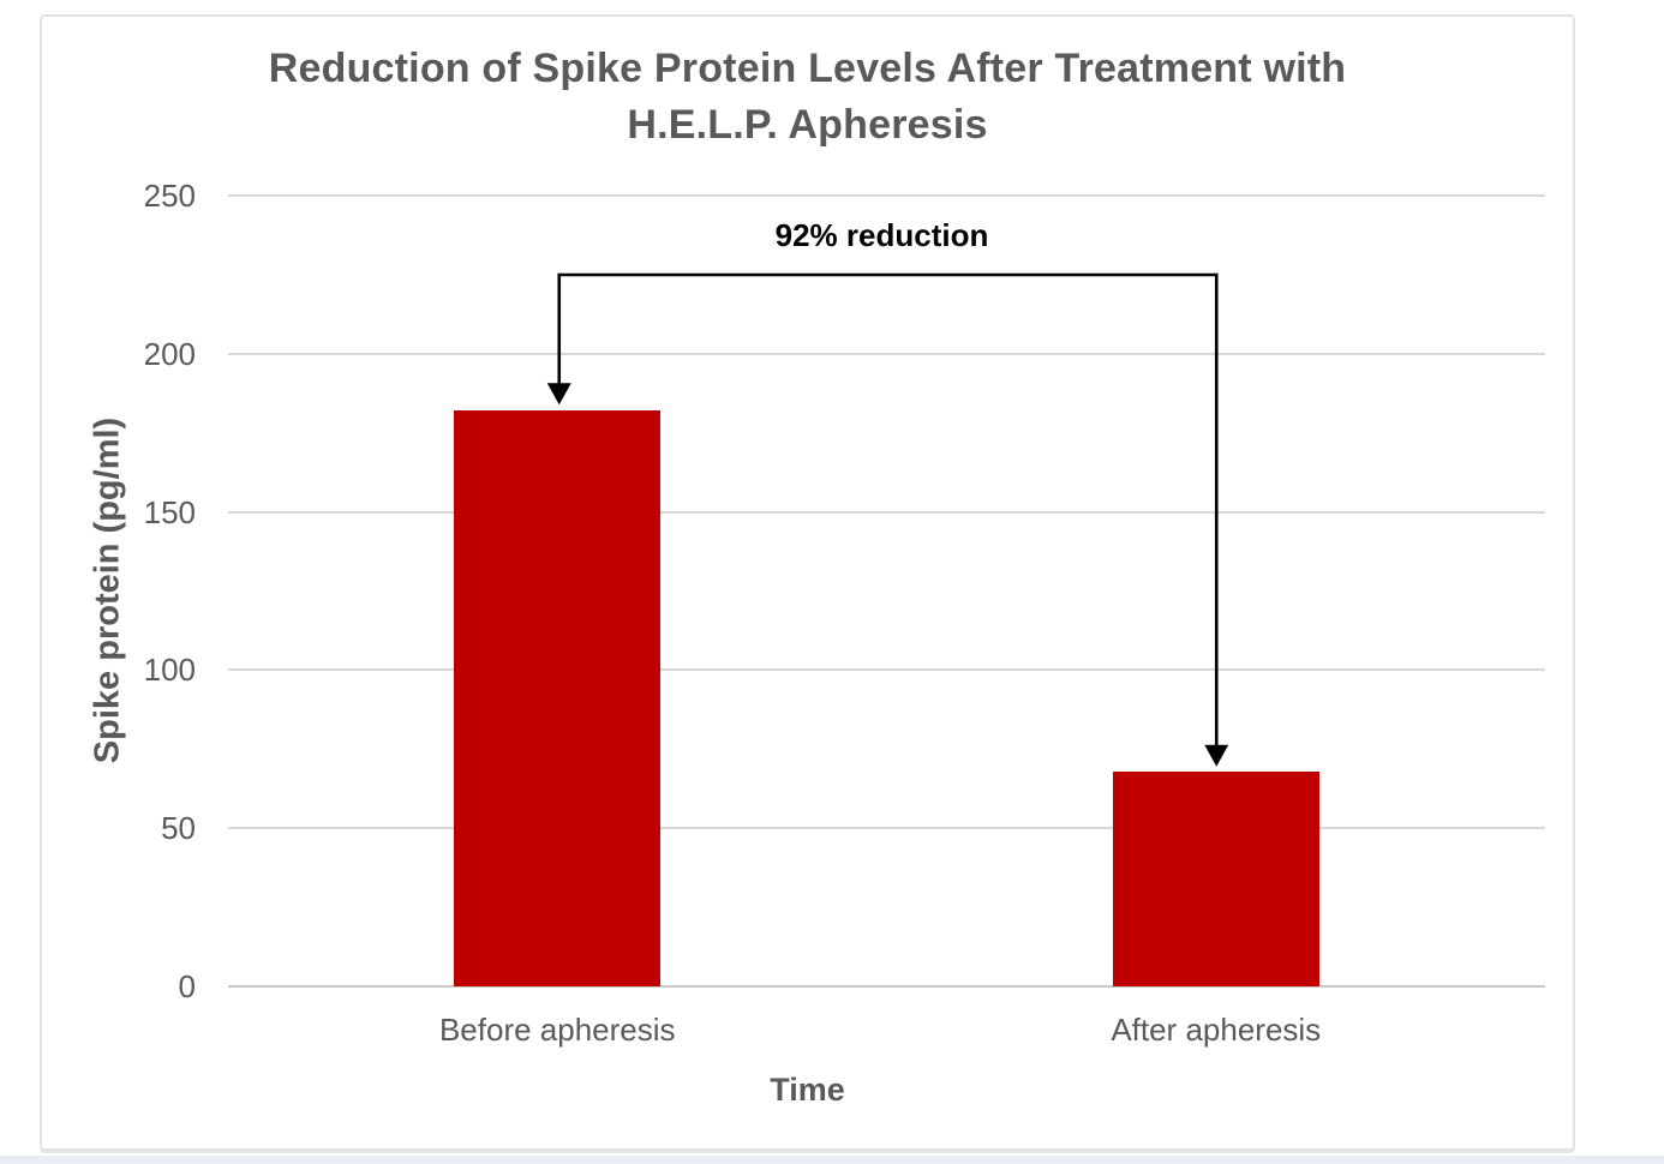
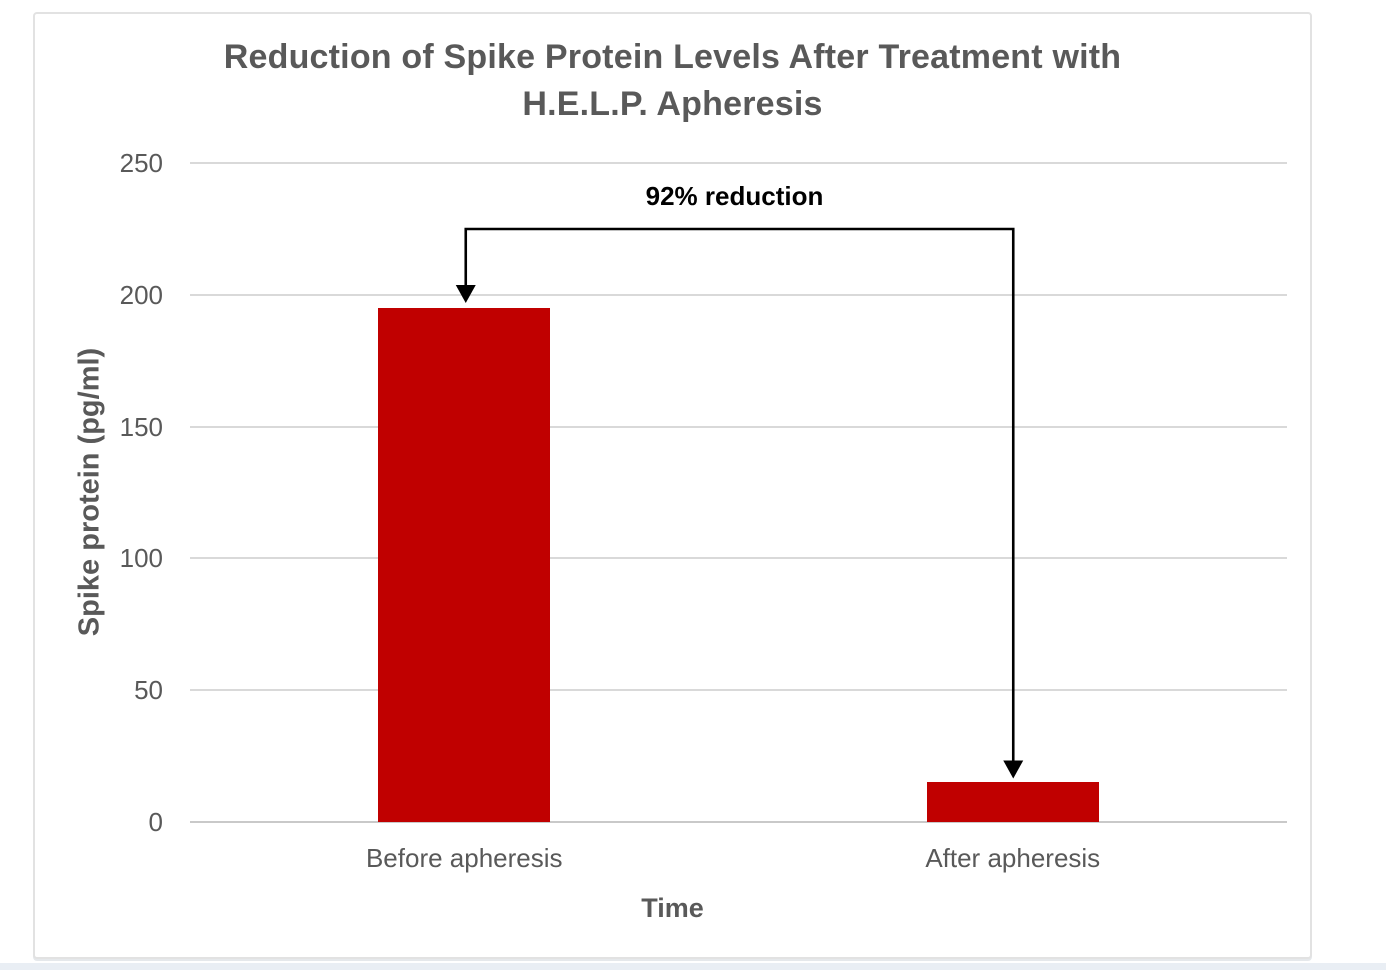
Before apheresis: 182 -> 195
After apheresis: 68 -> 15
